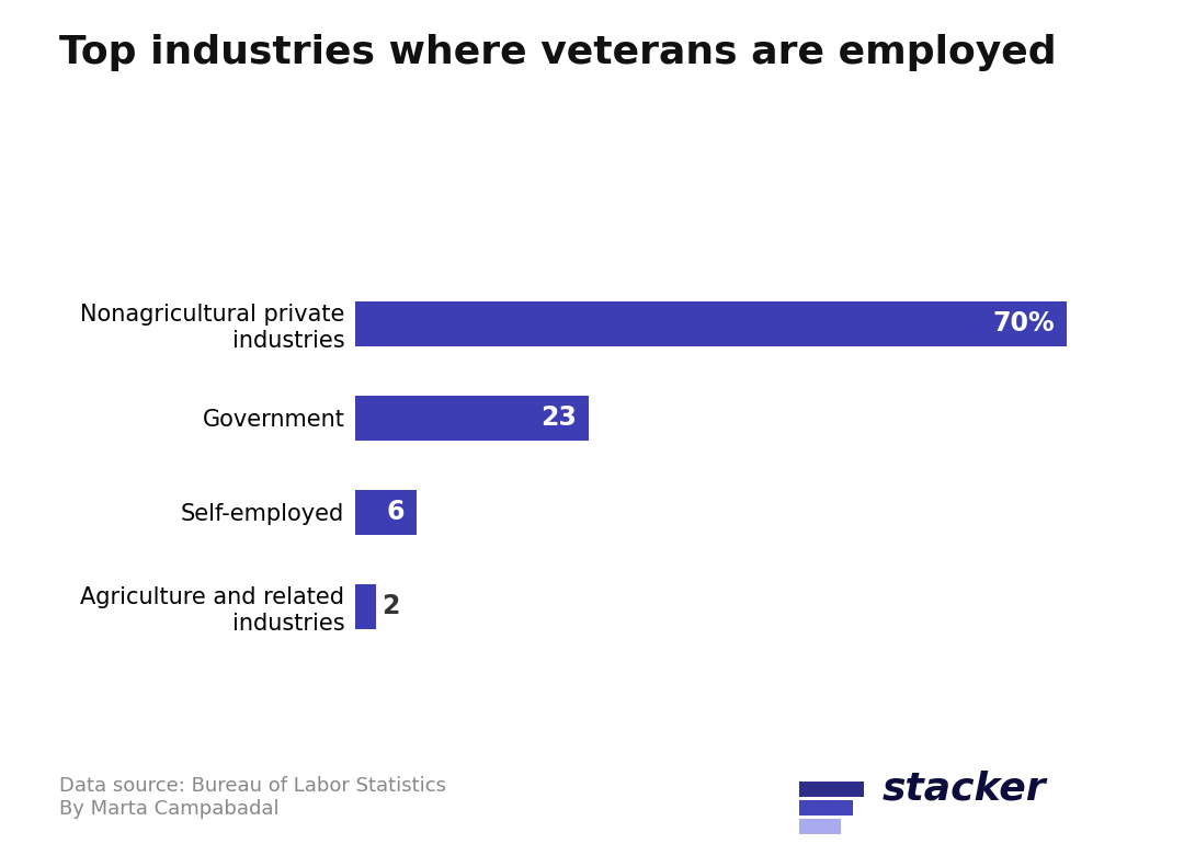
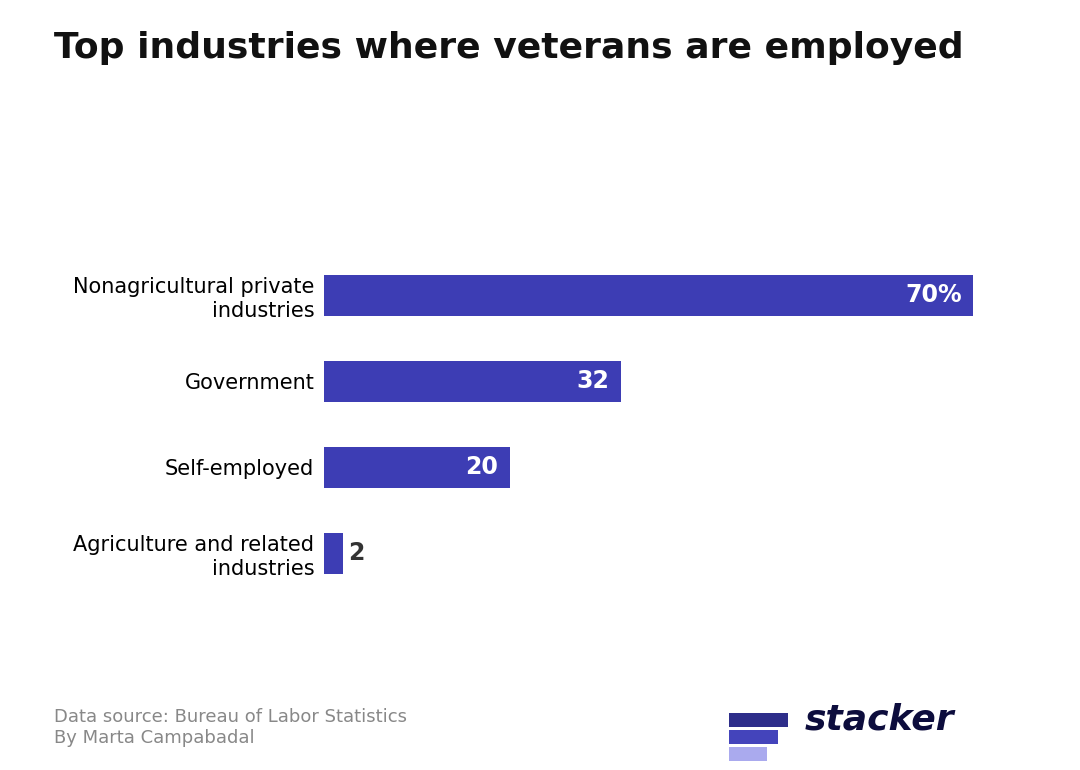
Government: 23 -> 32
Self-employed: 6 -> 20
